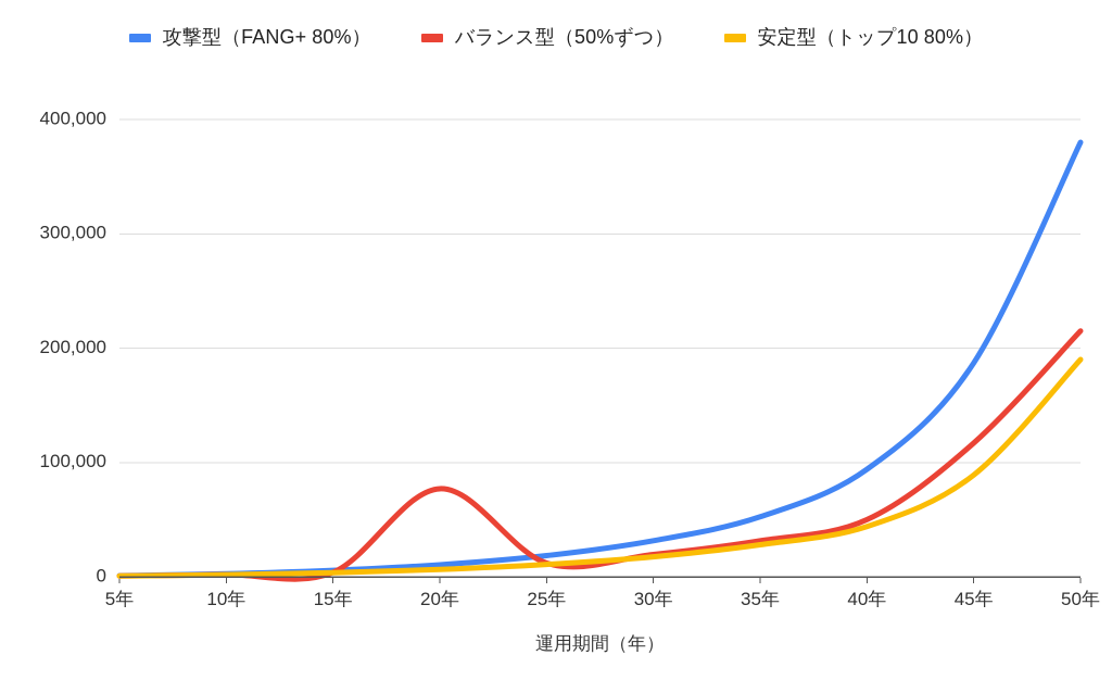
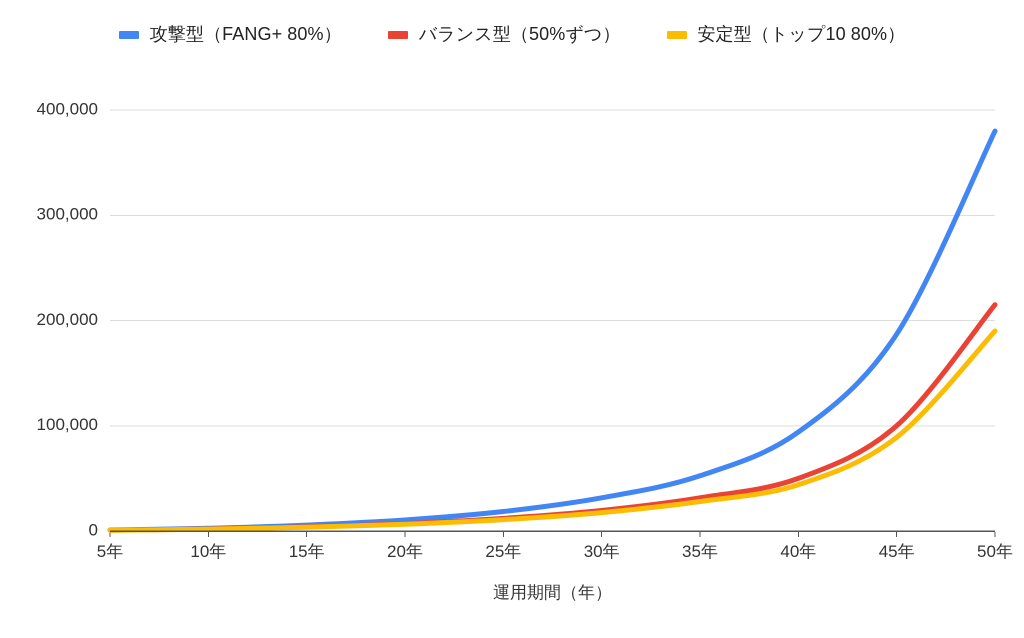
バランス型（50%ずつ）/20年: 77000 -> 7000
バランス型（50%ずつ）/45年: 117000 -> 100000
